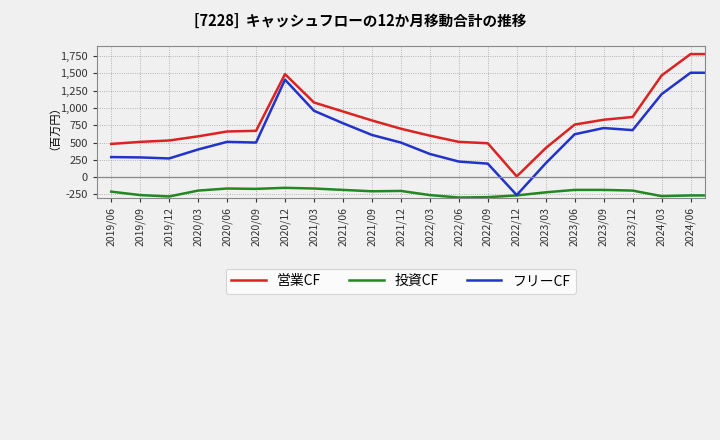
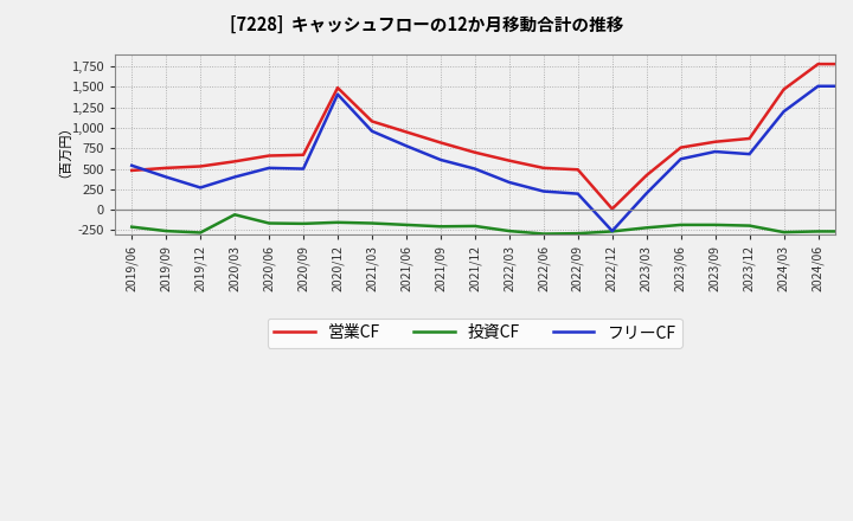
フリーCF/2019/06: 290 -> 540
フリーCF/2019/09: 280 -> 400
投資CF/2020/03: -200 -> -60
